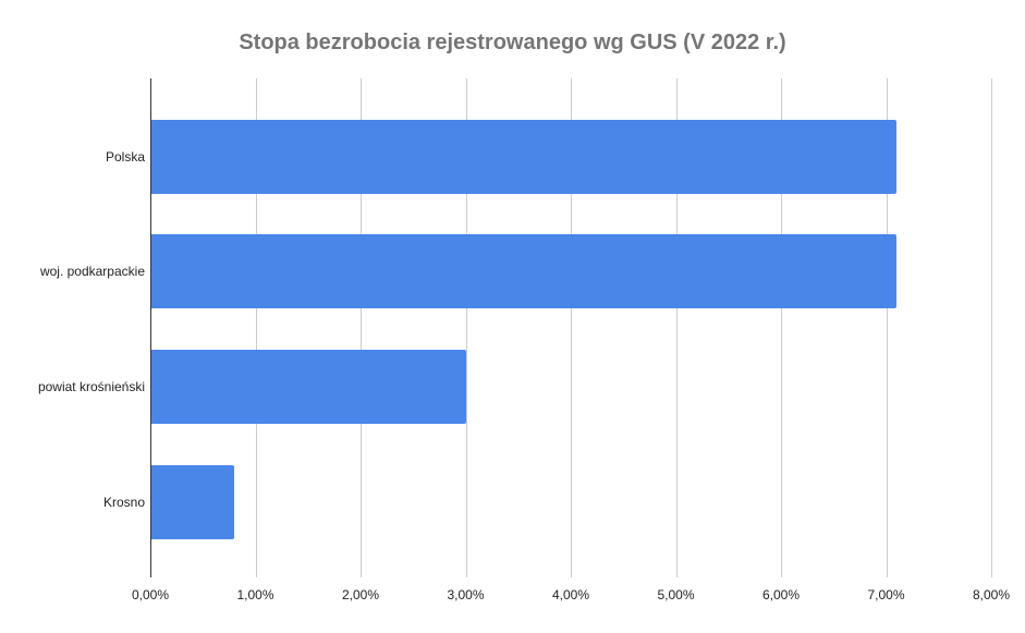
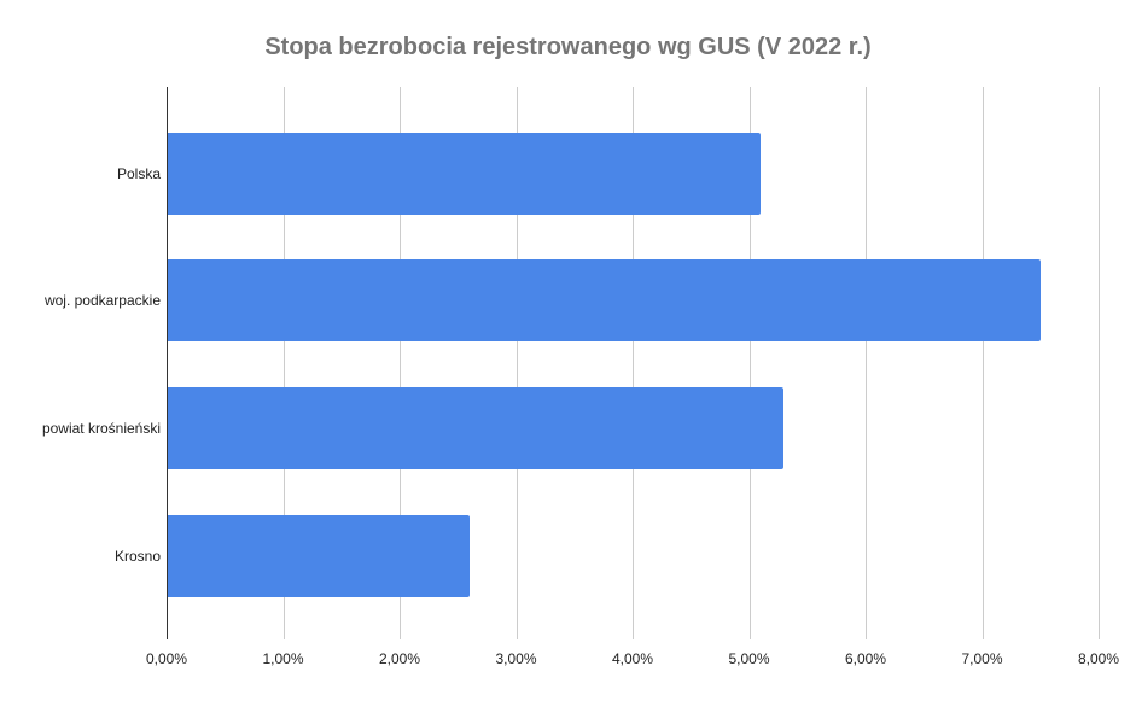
Polska: 7,1% -> 5,1%
woj. podkarpackie: 7,1% -> 7,5%
powiat krośnieński: 3,0% -> 5,3%
Krosno: 0,8% -> 2,6%
